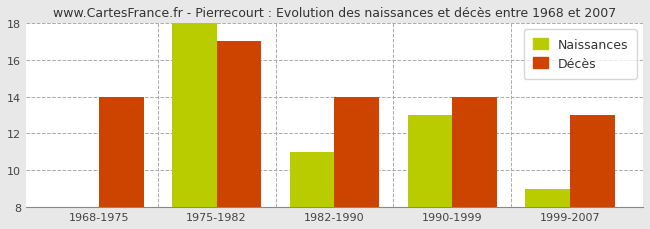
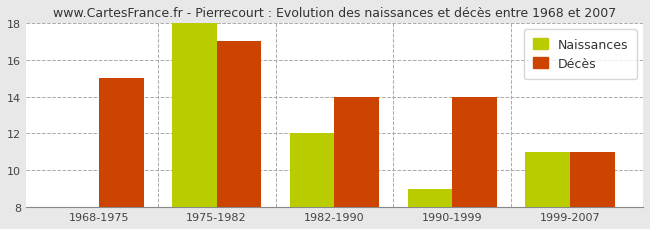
Décès/1968-1975: 14 -> 15
Naissances/1982-1990: 11 -> 12
Naissances/1990-1999: 13 -> 9
Naissances/1999-2007: 9 -> 11
Décès/1999-2007: 13 -> 11
